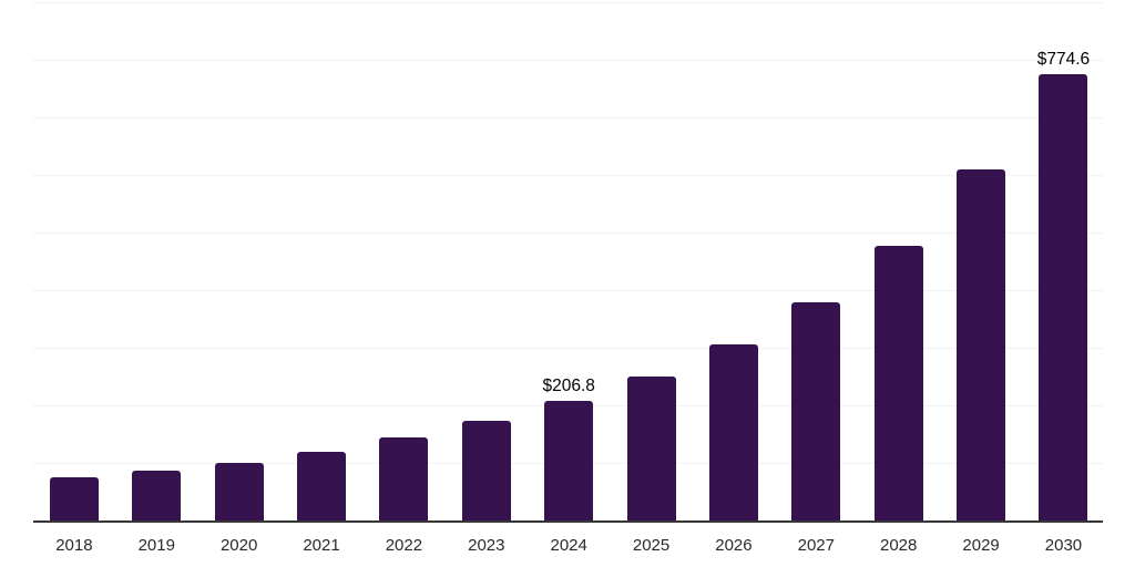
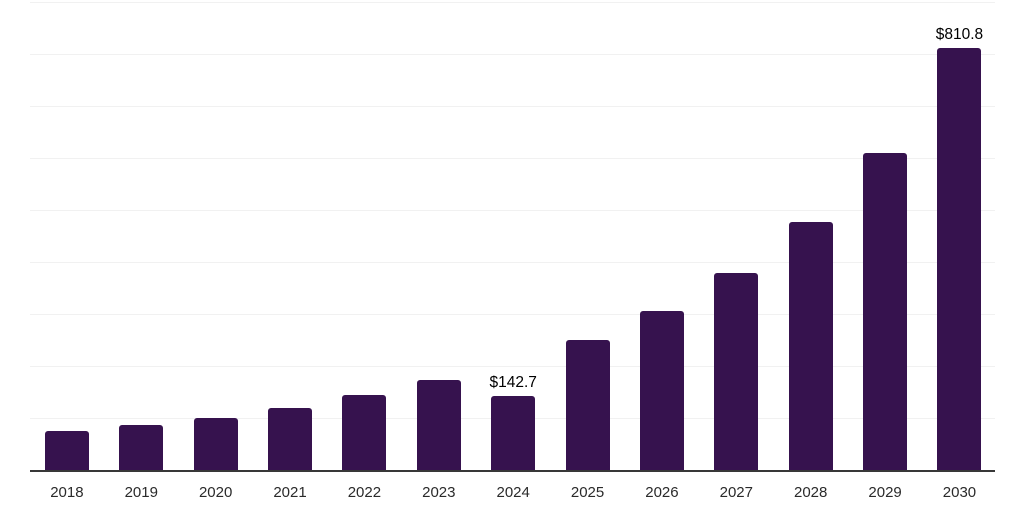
2024: $206.8 -> $142.7
2030: $774.6 -> $810.8
